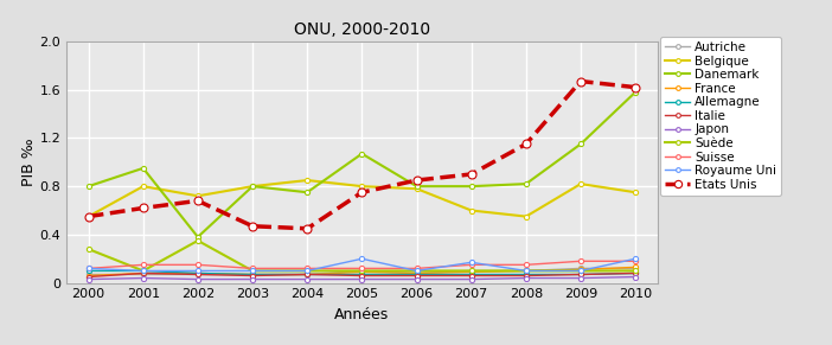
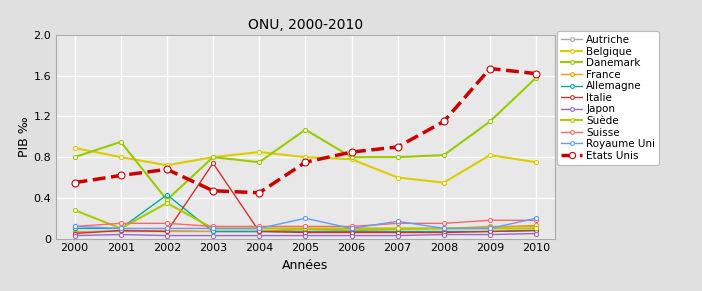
Belgique/2000: 0.55 -> 0.89
Allemagne/2002: 0.08 -> 0.43
Italie/2003: 0.06 -> 0.74
